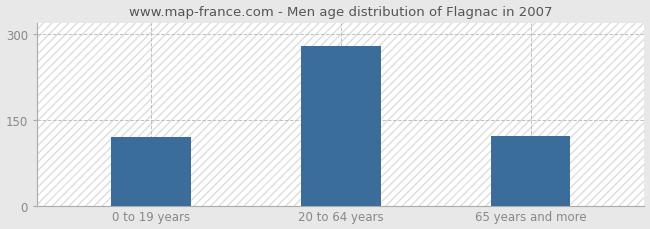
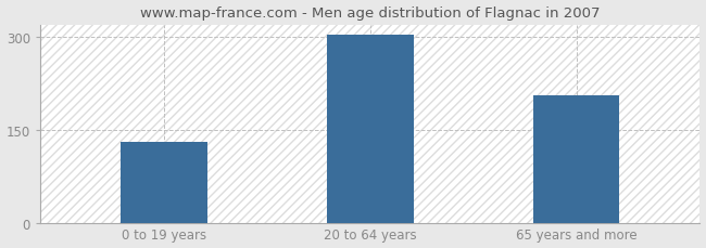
0 to 19 years: 120 -> 130
20 to 64 years: 280 -> 304
65 years and more: 122 -> 206
